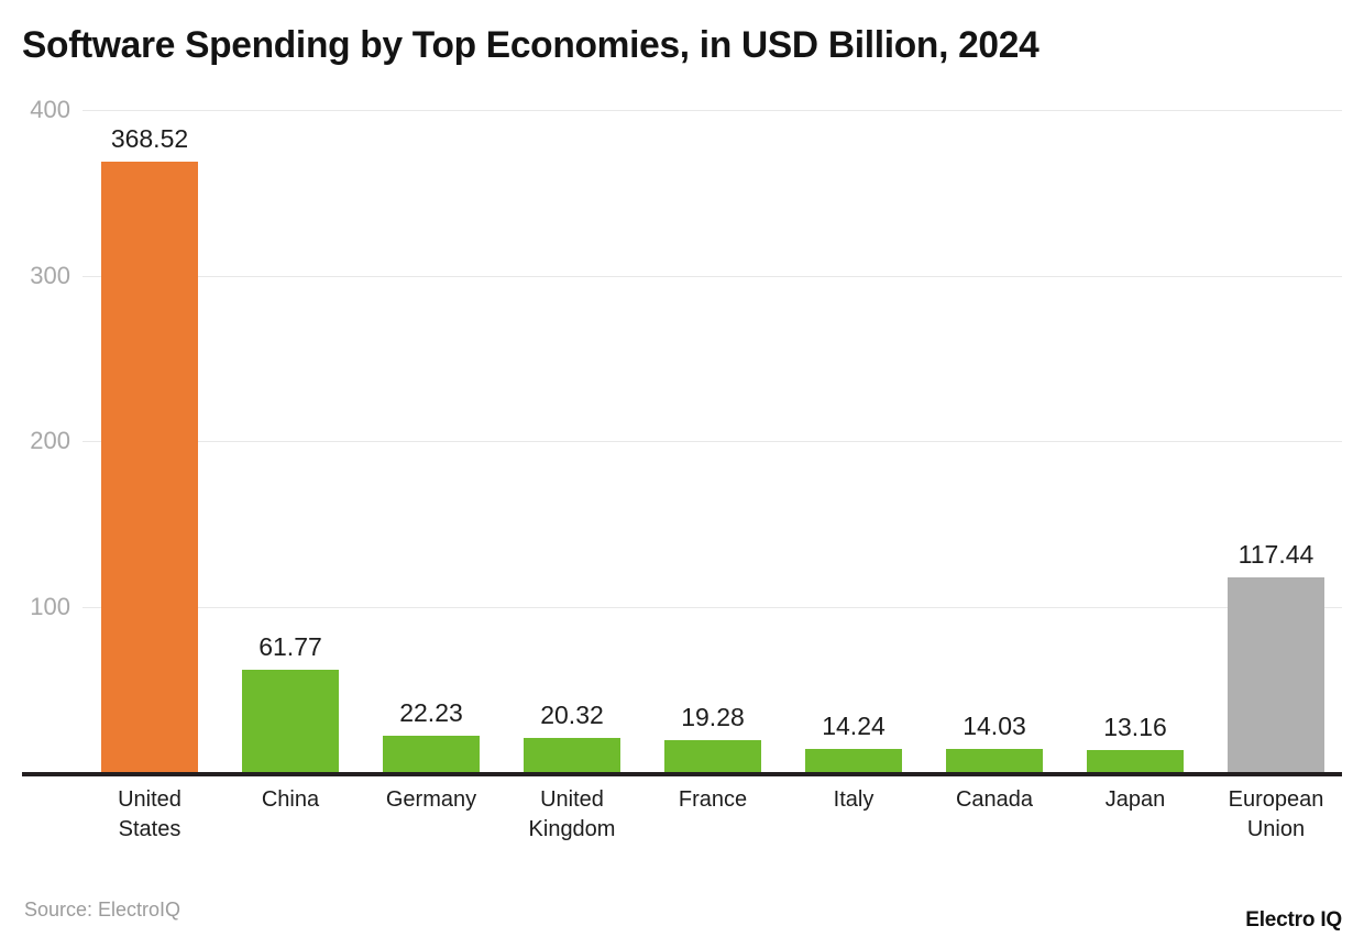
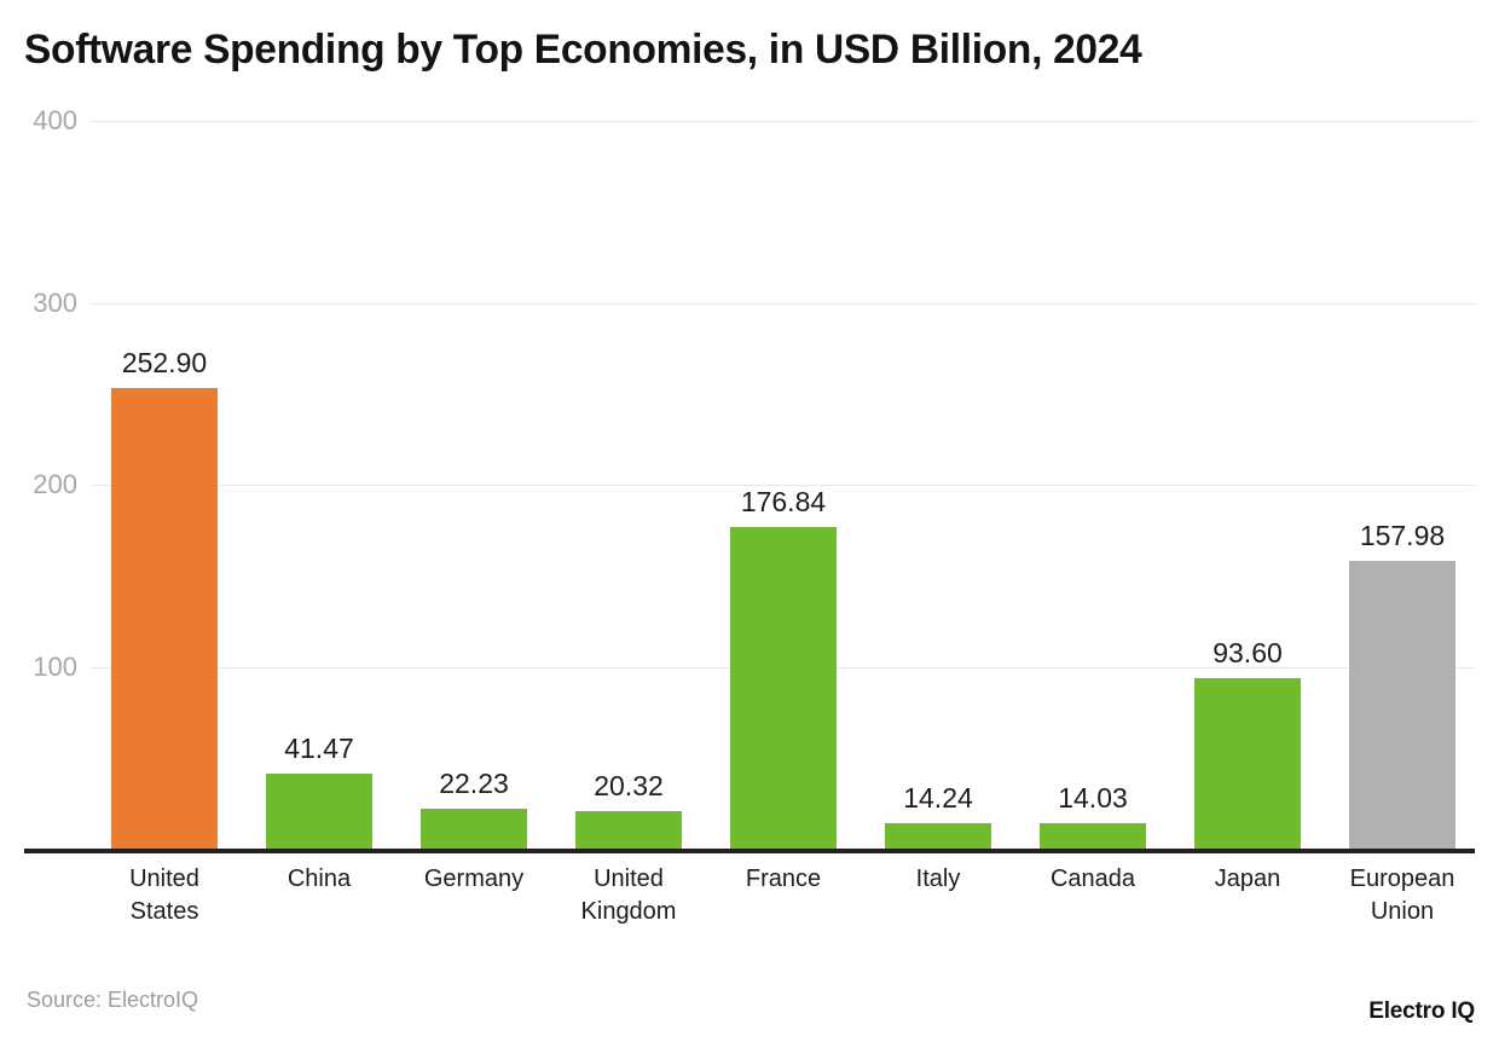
United States: 368.52 -> 252.90
China: 61.77 -> 41.47
France: 19.28 -> 176.84
Japan: 13.16 -> 93.60
European Union: 117.44 -> 157.98
